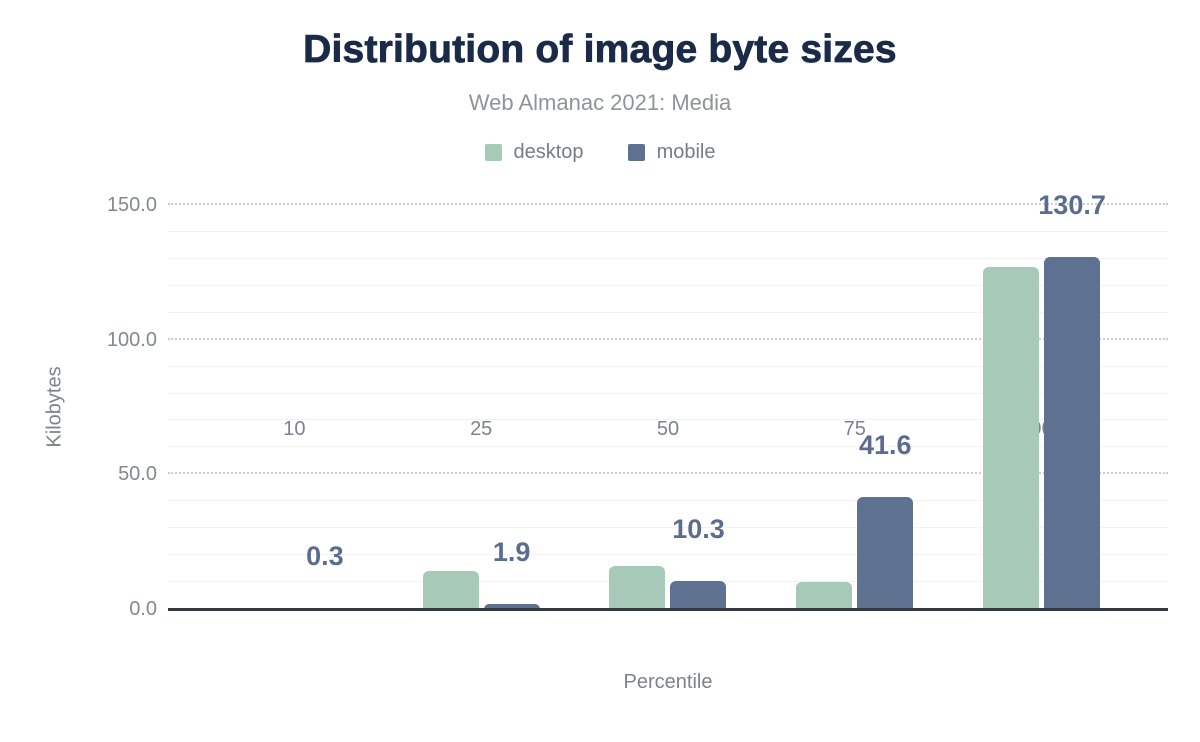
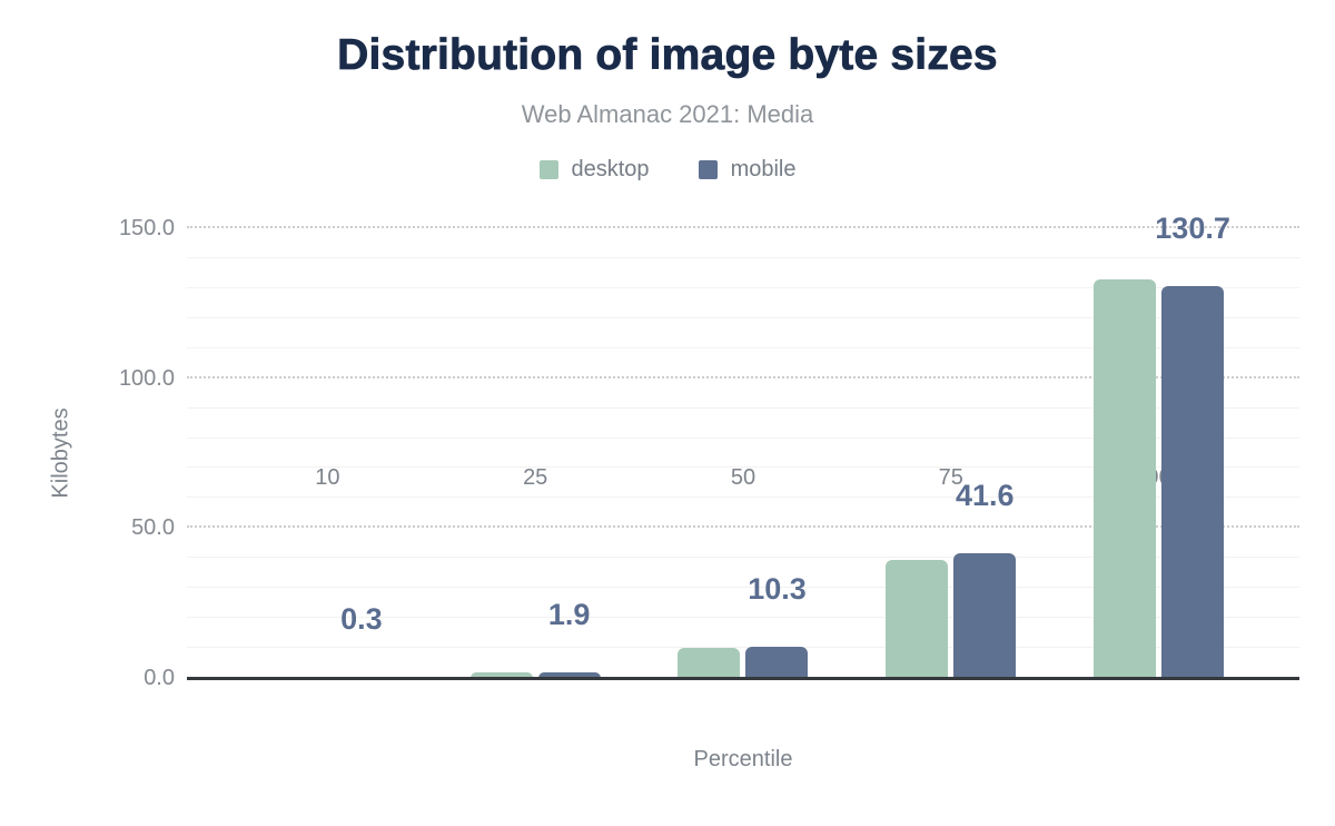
desktop/25: 14 -> 2
desktop/50: 16 -> 10
desktop/75: 10 -> 39
desktop/90: 127 -> 133
